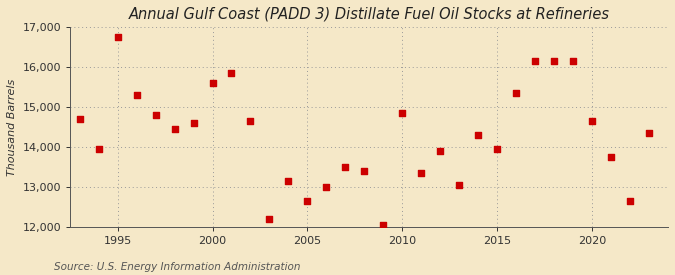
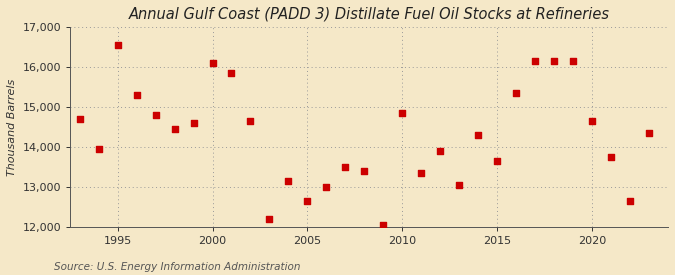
1995: 16,750 -> 16,550
2000: 15,600 -> 16,100
2015: 13,950 -> 13,650
